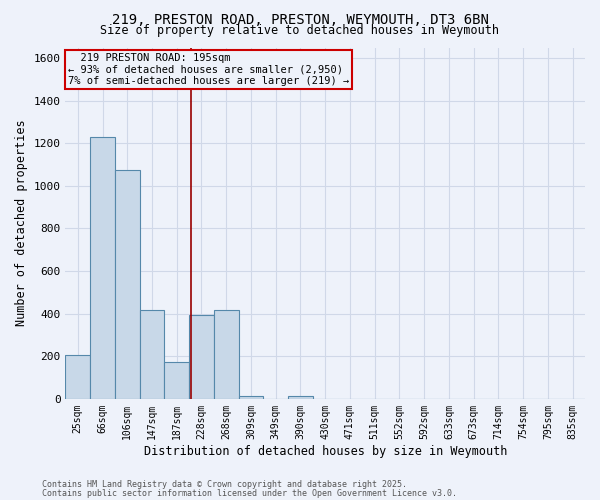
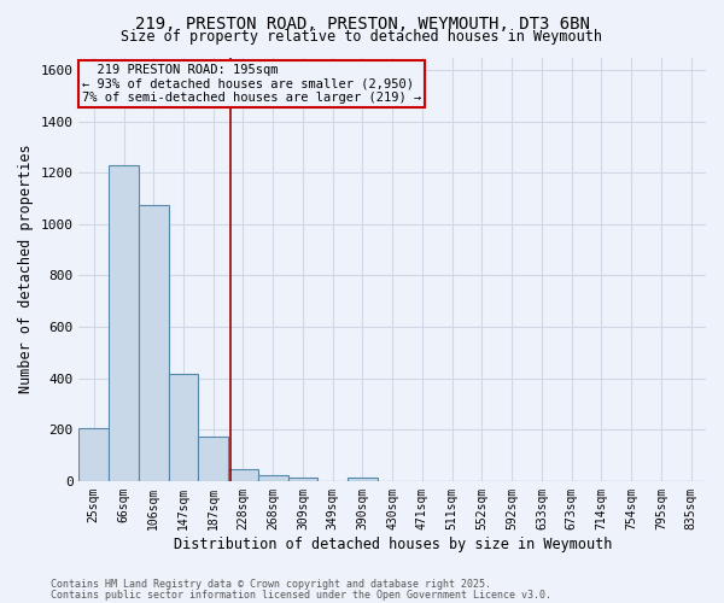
228sqm: 395 -> 47
268sqm: 415 -> 25
